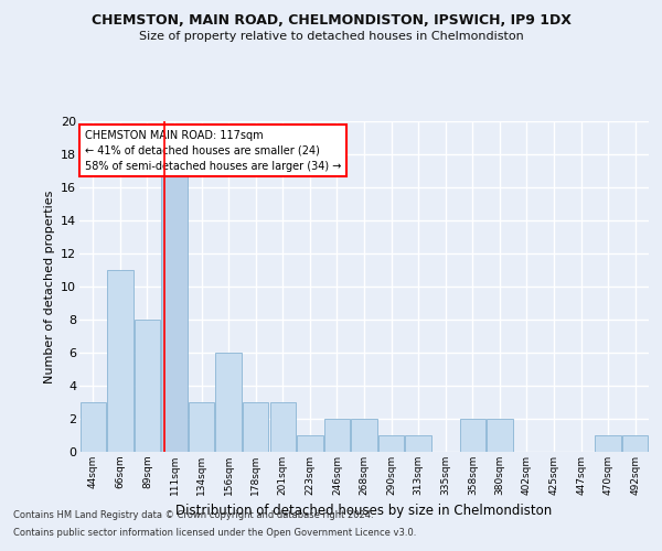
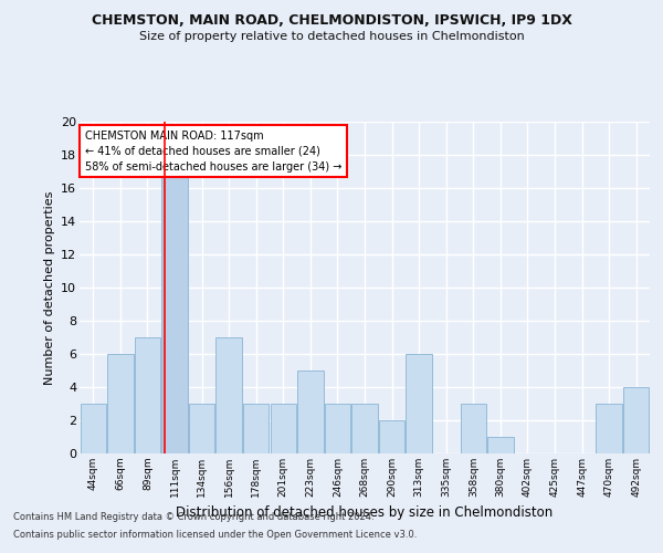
66sqm: 11 -> 6
89sqm: 8 -> 7
156sqm: 6 -> 7
223sqm: 1 -> 5
246sqm: 2 -> 3
268sqm: 2 -> 3
290sqm: 1 -> 2
313sqm: 1 -> 6
358sqm: 2 -> 3
380sqm: 2 -> 1
470sqm: 1 -> 3
492sqm: 1 -> 4
